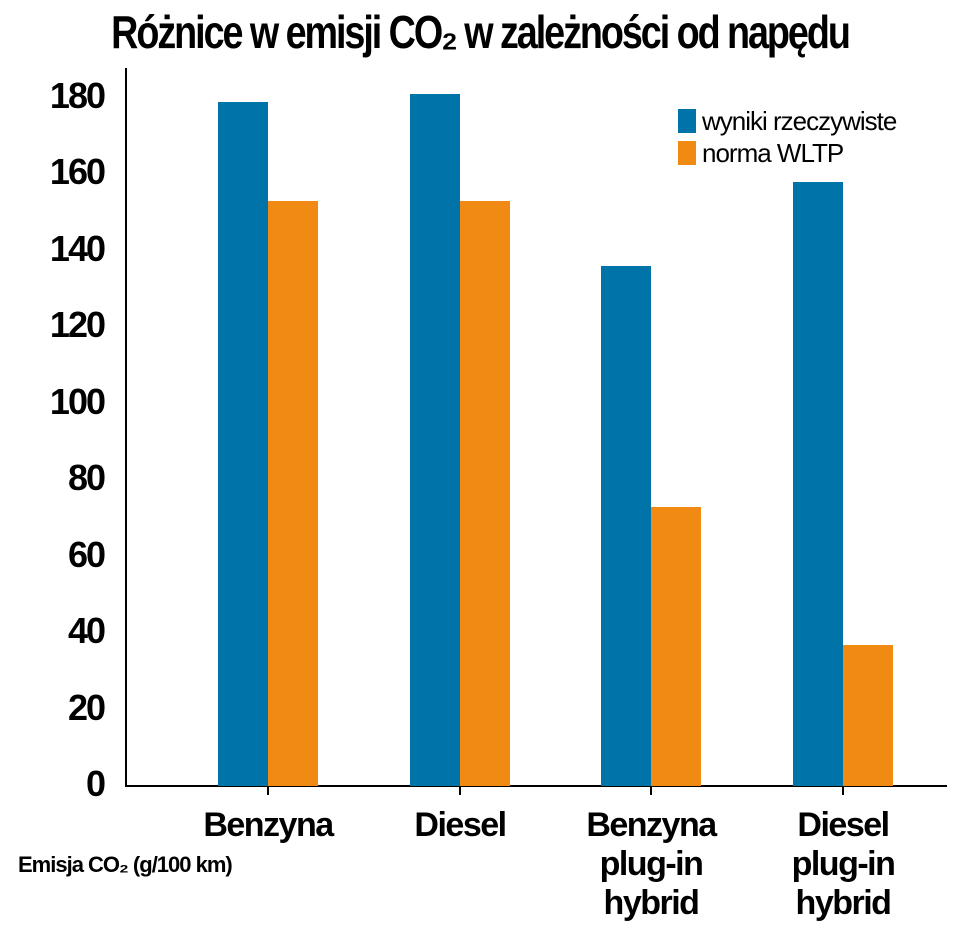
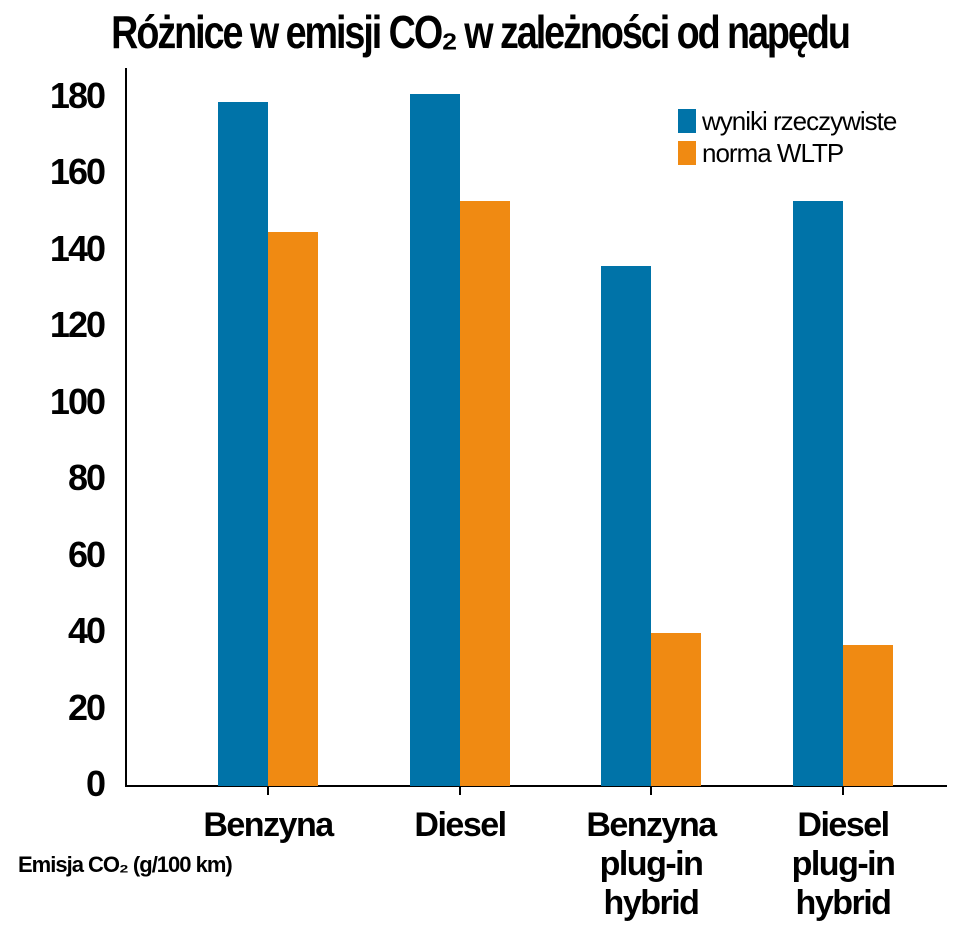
norma WLTP/Benzyna: 153 -> 145
norma WLTP/Benzyna plug-in hybrid: 73 -> 40
wyniki rzeczywiste/Diesel plug-in hybrid: 158 -> 153
